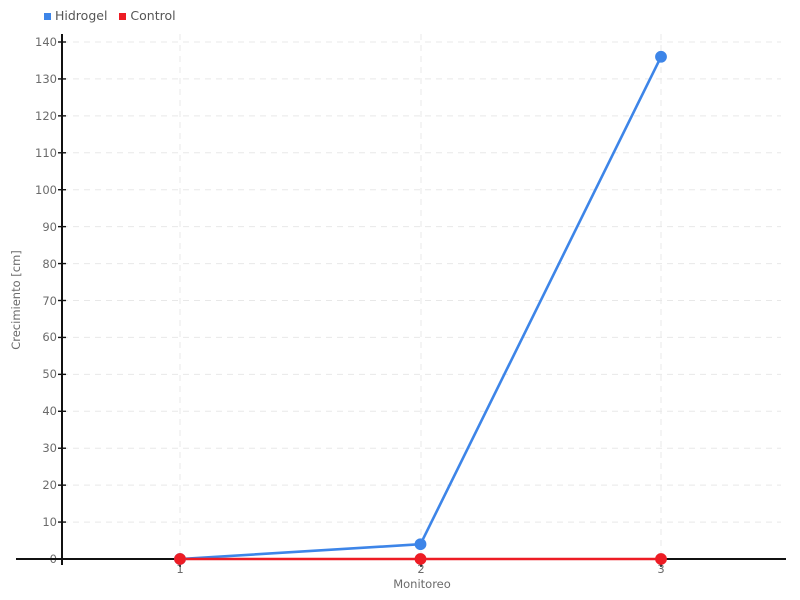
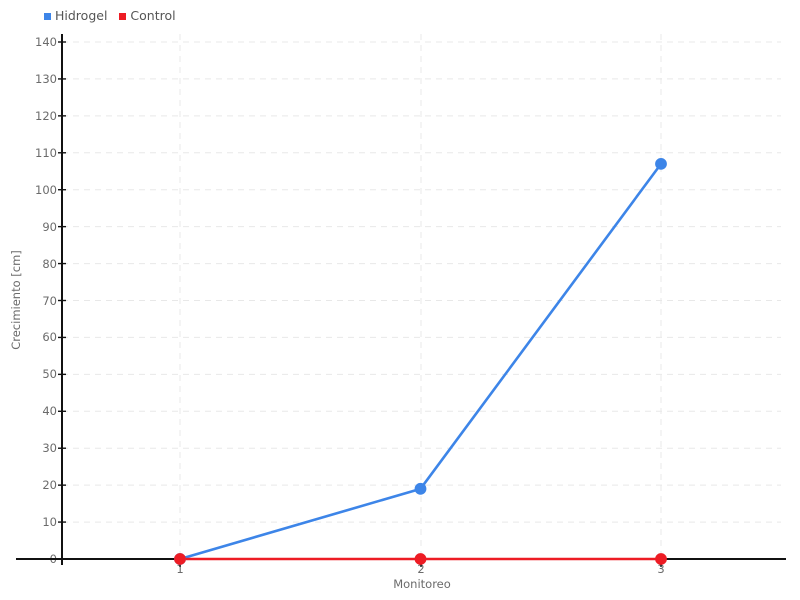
Hidrogel/2: 4 -> 19
Hidrogel/3: 136 -> 107
